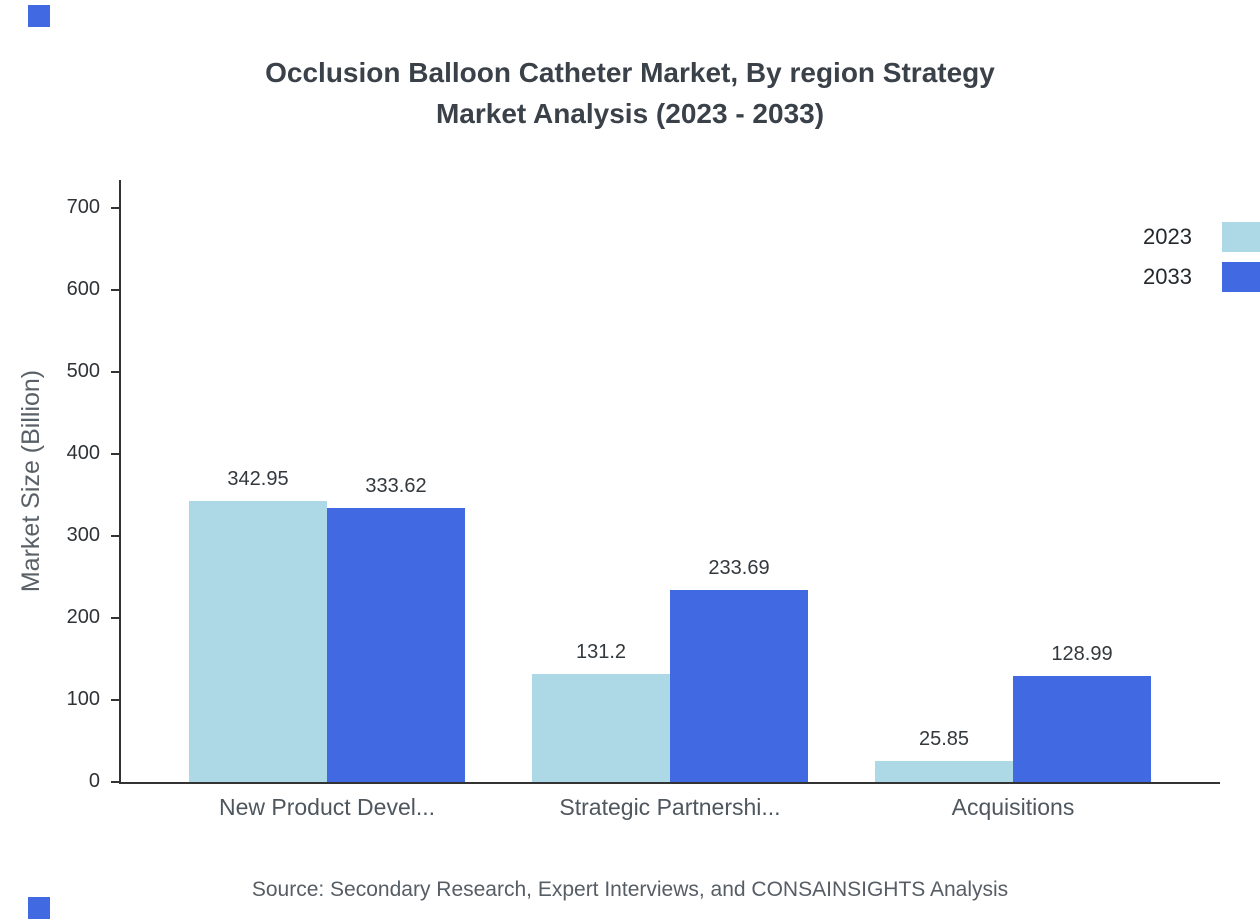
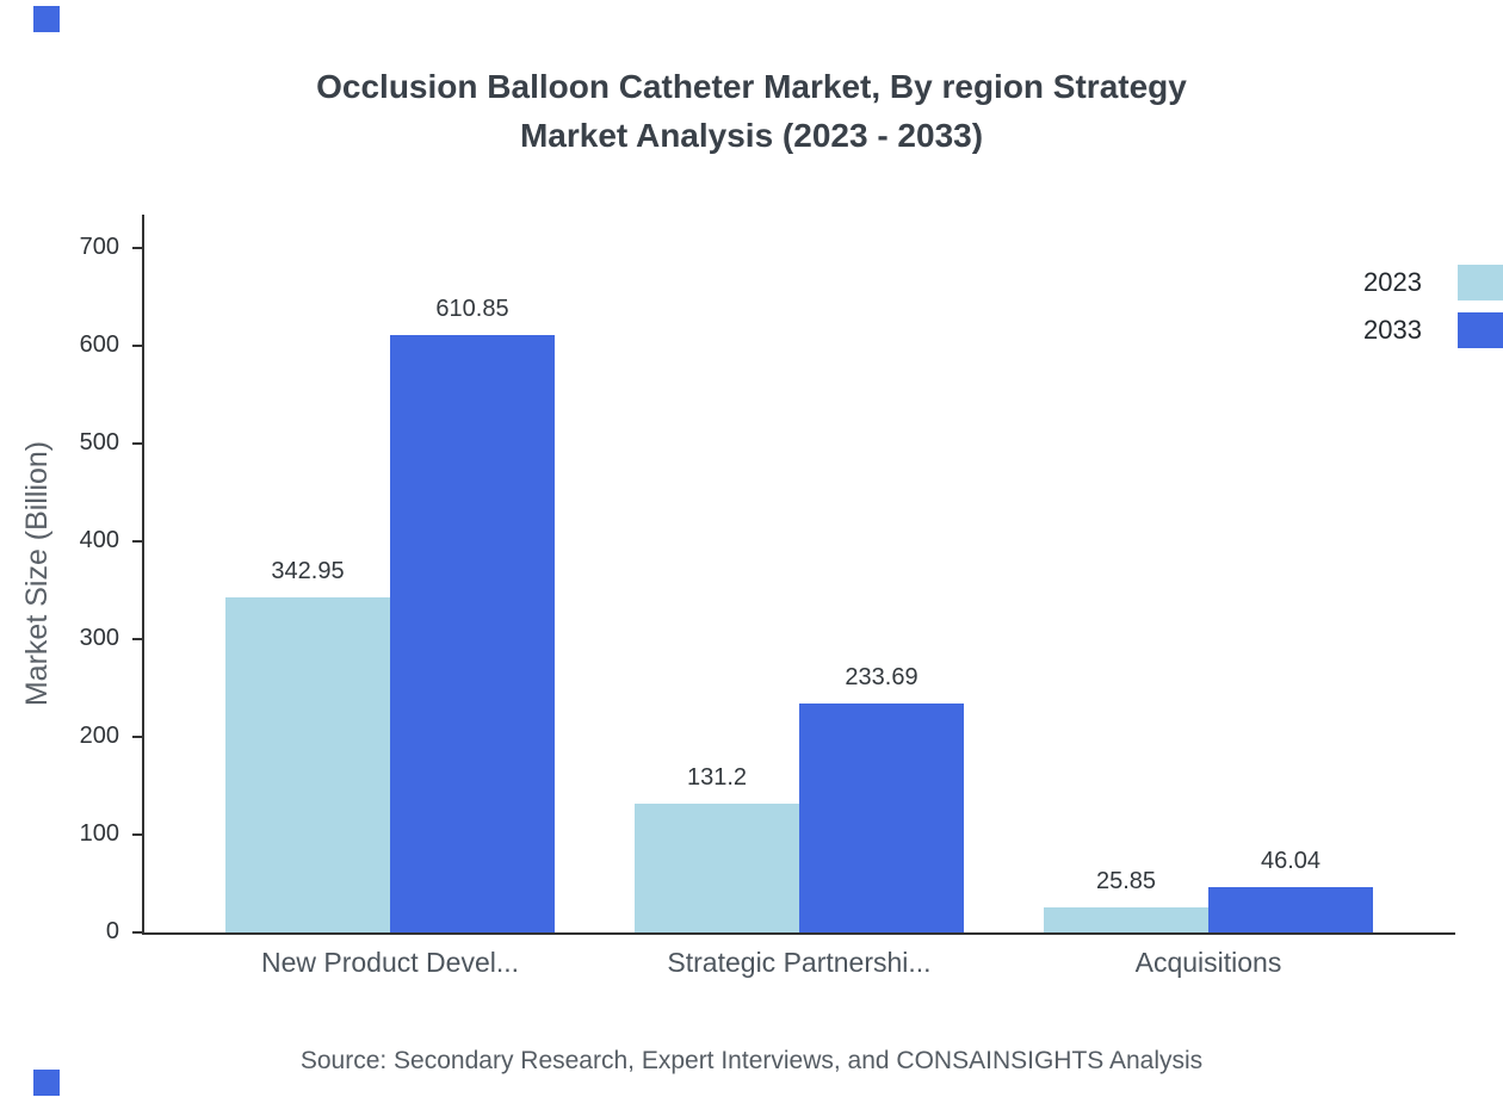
2033/New Product Devel...: 333.62 -> 610.85
2033/Acquisitions: 128.99 -> 46.04
